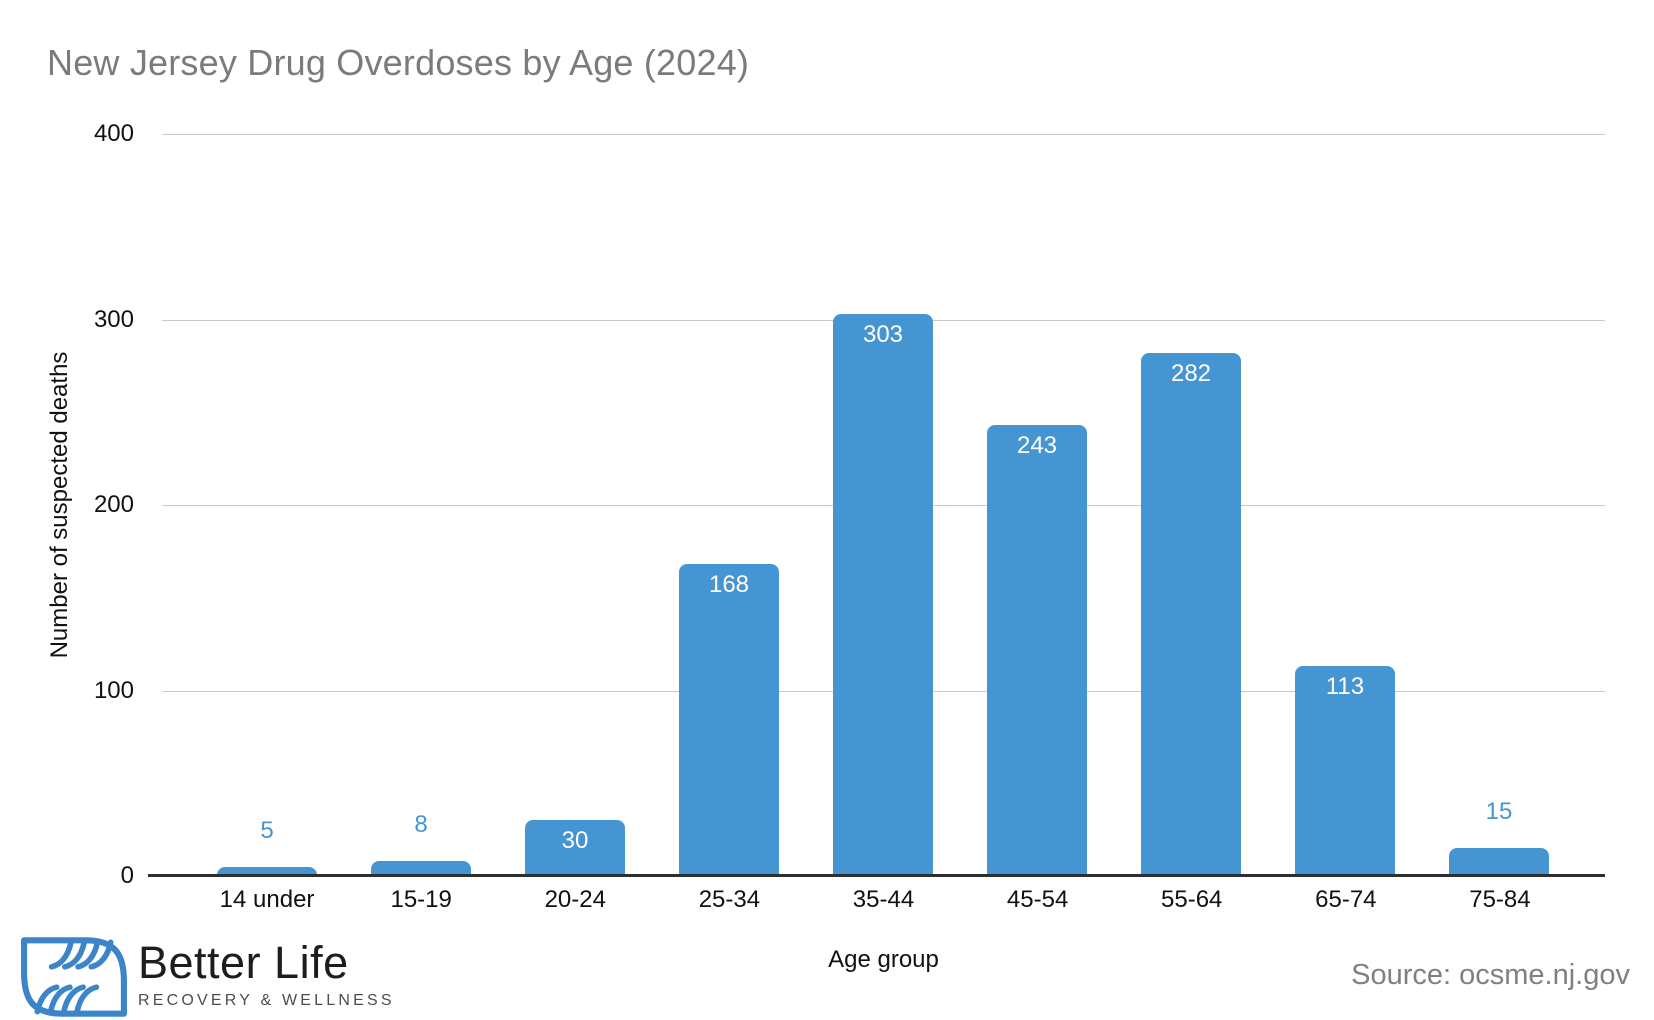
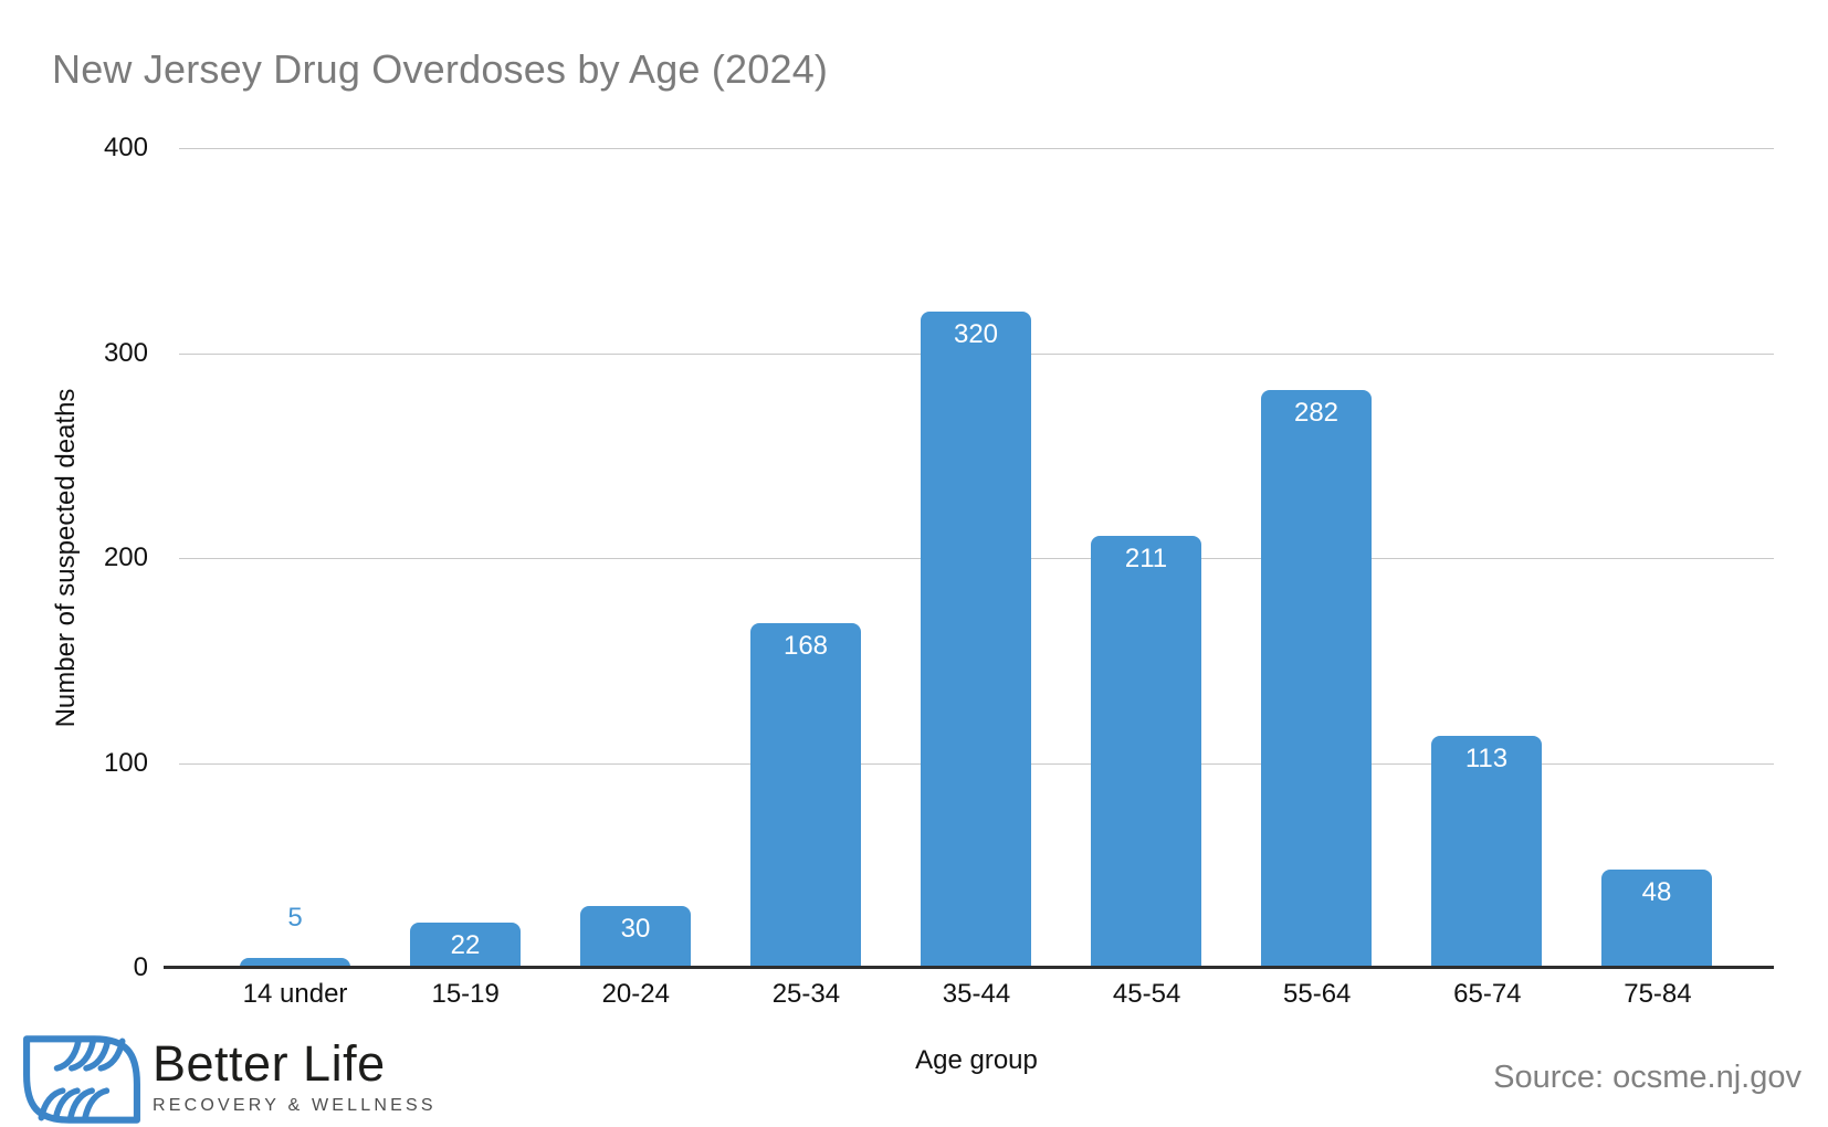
15-19: 8 -> 22
35-44: 303 -> 320
45-54: 243 -> 211
75-84: 15 -> 48
